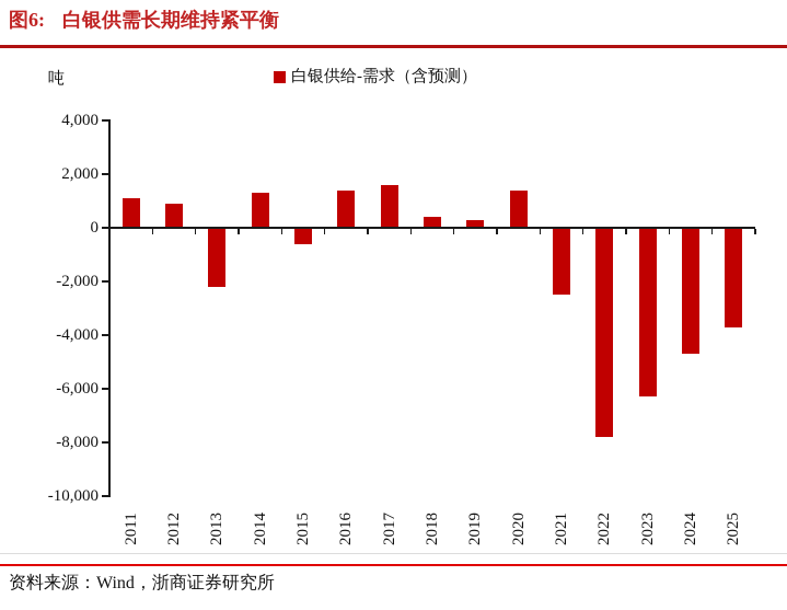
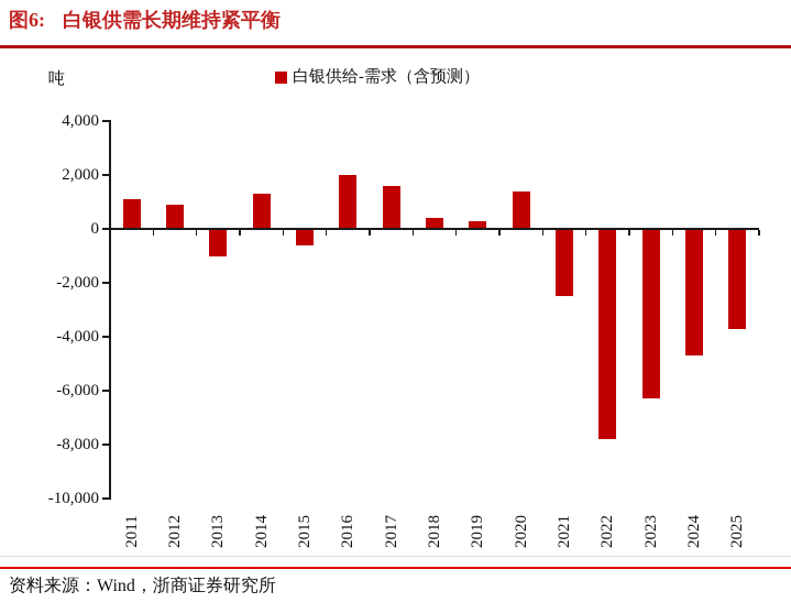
2013: -2200 -> -1000
2016: 1400 -> 2000
